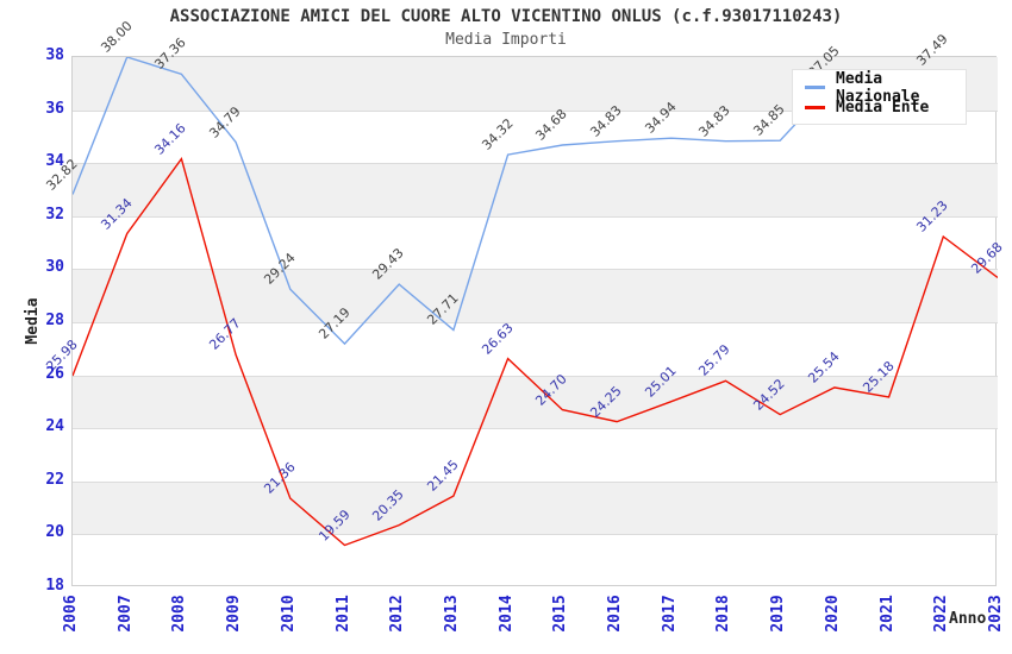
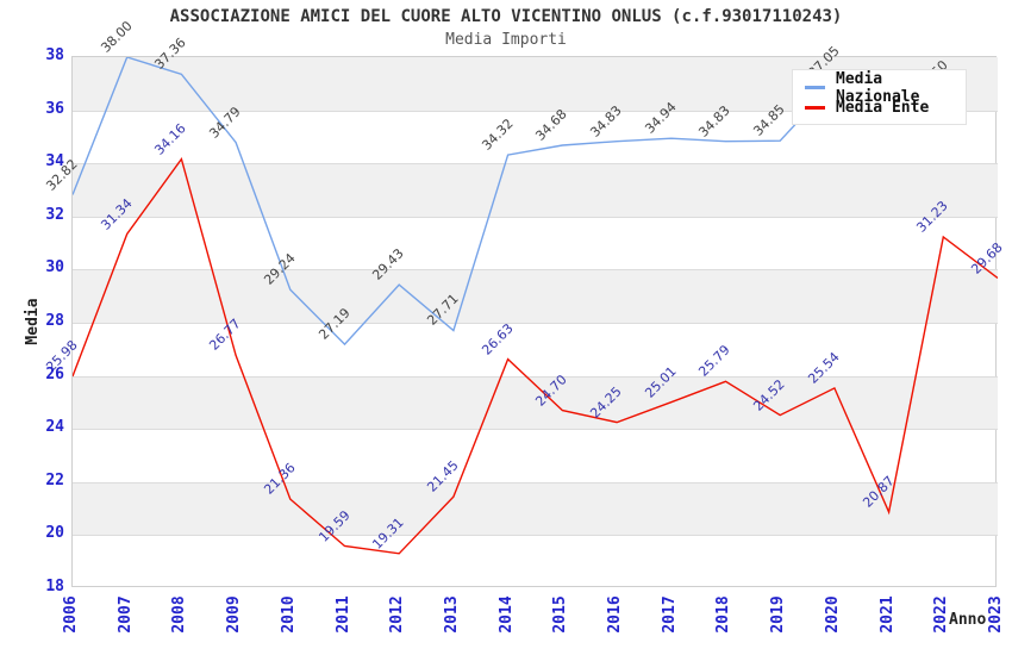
Media Ente/2012: 20.35 -> 19.31
Media Ente/2021: 25.18 -> 20.87
Media Nazionale/2022: 37.49 -> 36.50
